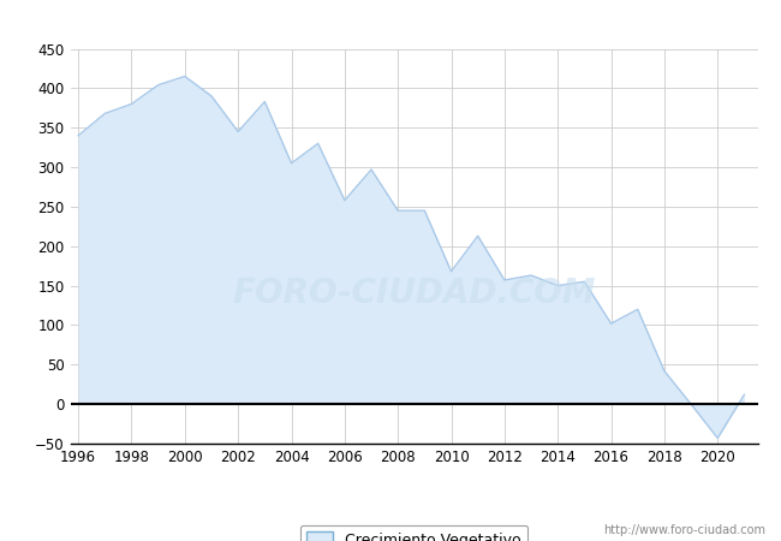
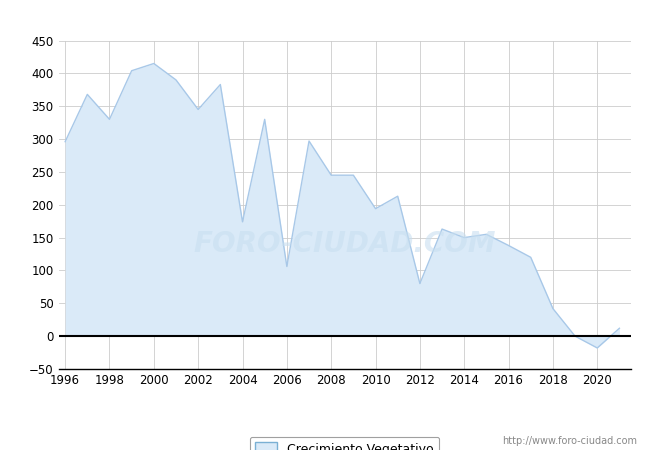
1996: 340 -> 296
1998: 380 -> 330
2004: 305 -> 174
2006: 258 -> 106
2010: 168 -> 194
2012: 157 -> 80
2016: 102 -> 138
2020: -43 -> -18
